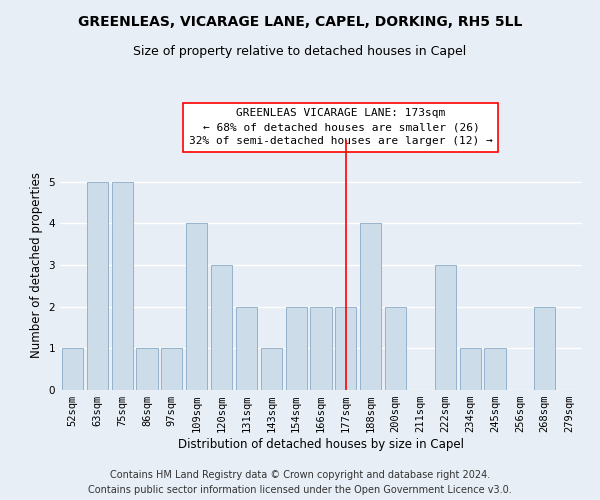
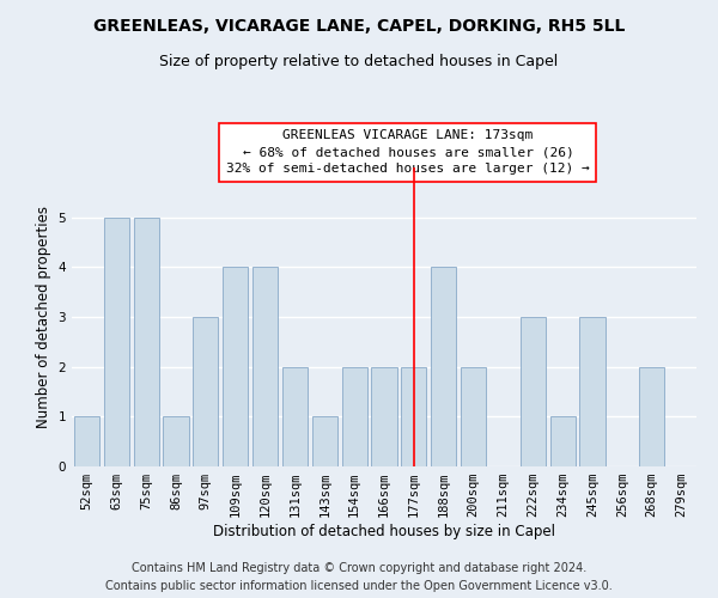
97sqm: 1 -> 3
120sqm: 3 -> 4
245sqm: 1 -> 3
